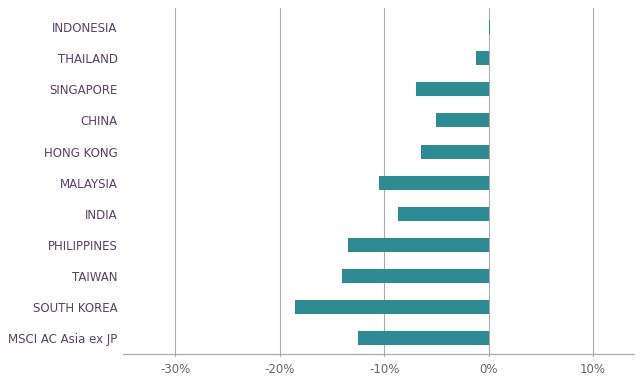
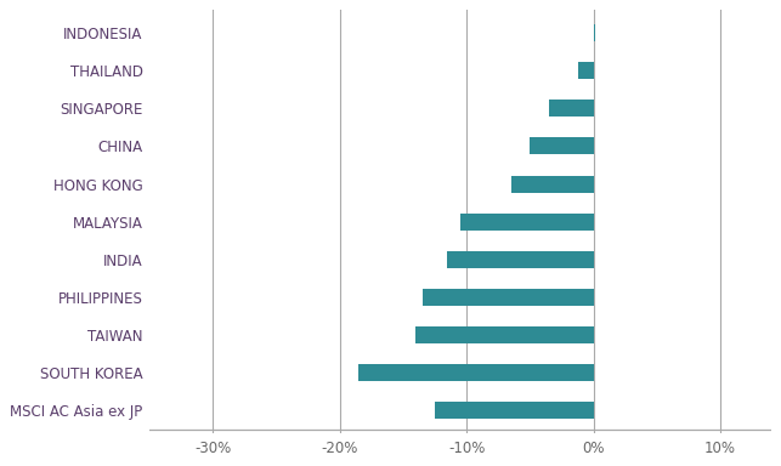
SINGAPORE: -6.9% -> -3.5%
INDIA: -8.7% -> -11.5%
